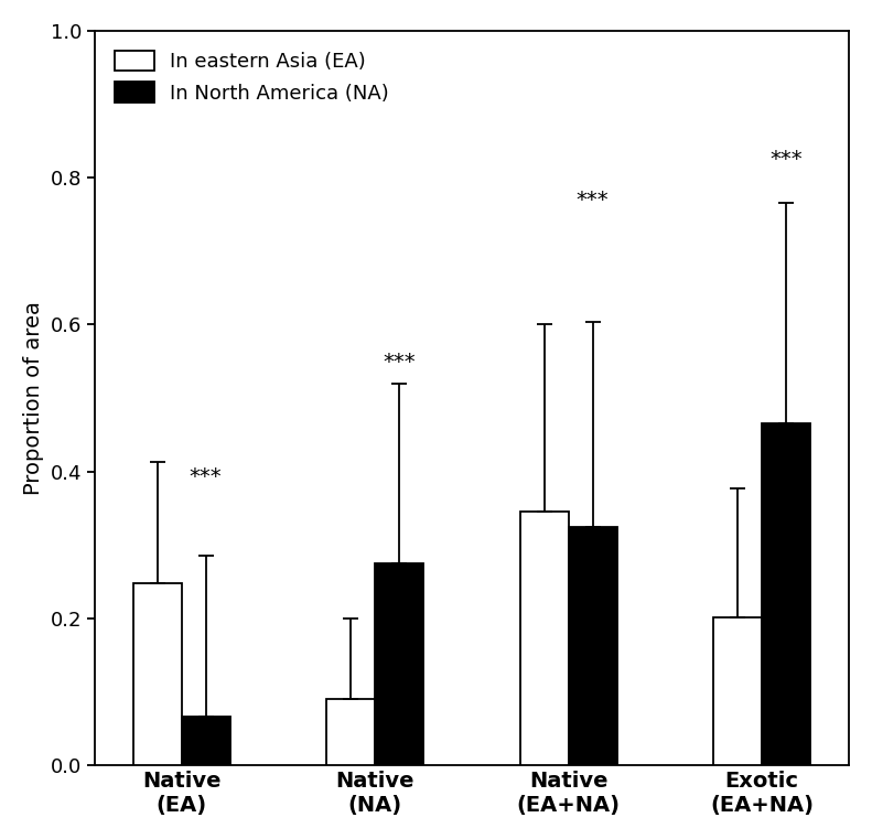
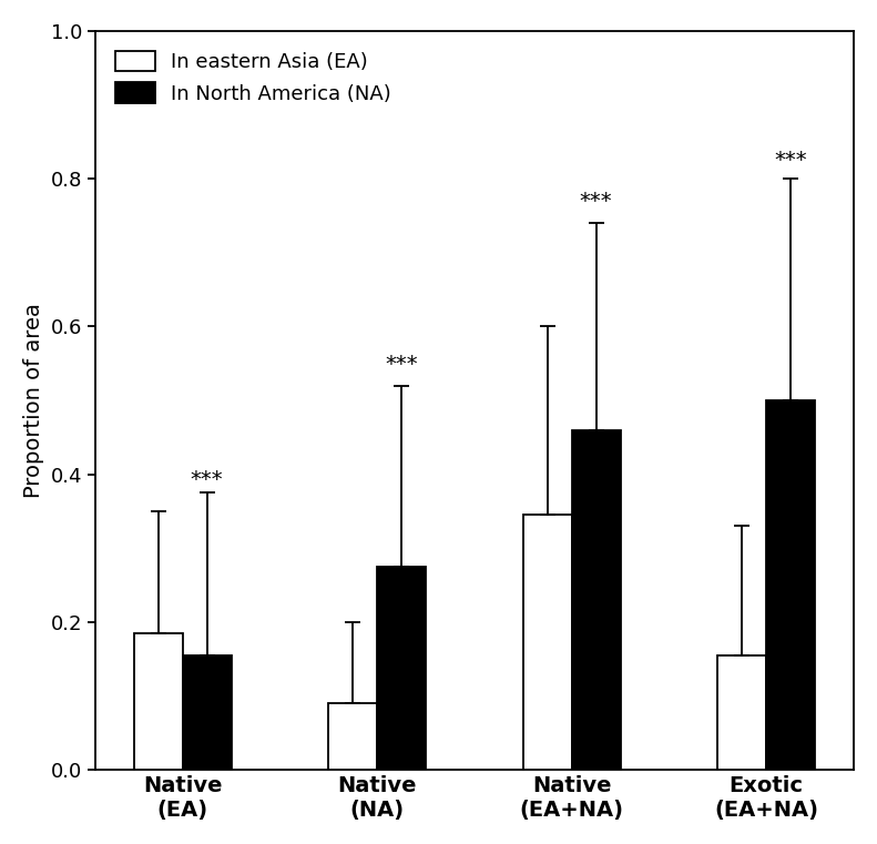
In eastern Asia (EA)/Native (EA): 0.248 -> 0.185
In North America (NA)/Native (EA): 0.066 -> 0.155
In North America (NA)/Native (EA+NA): 0.324 -> 0.460
In eastern Asia (EA)/Exotic (EA+NA): 0.202 -> 0.155
In North America (NA)/Exotic (EA+NA): 0.466 -> 0.500
